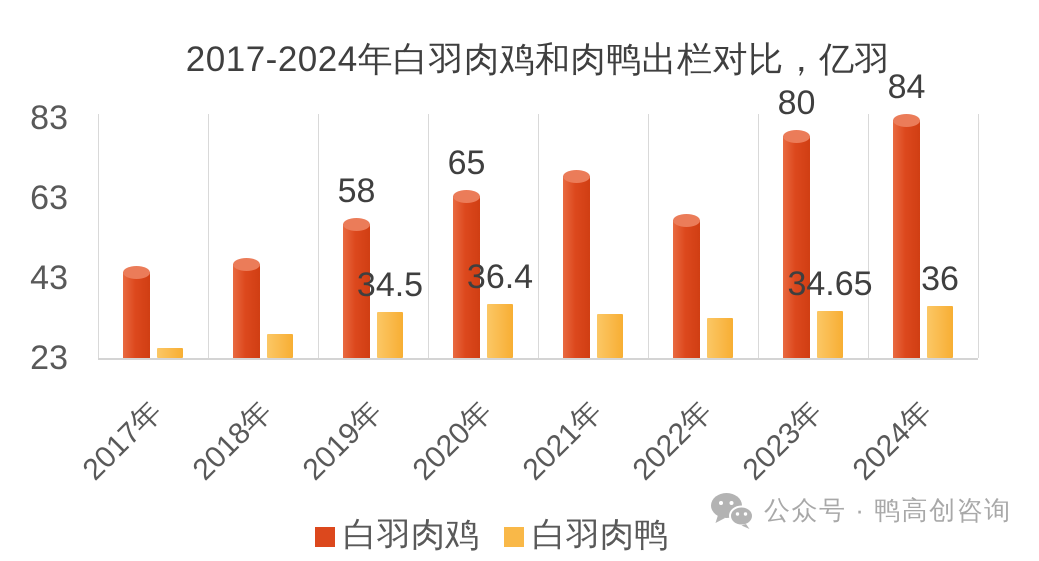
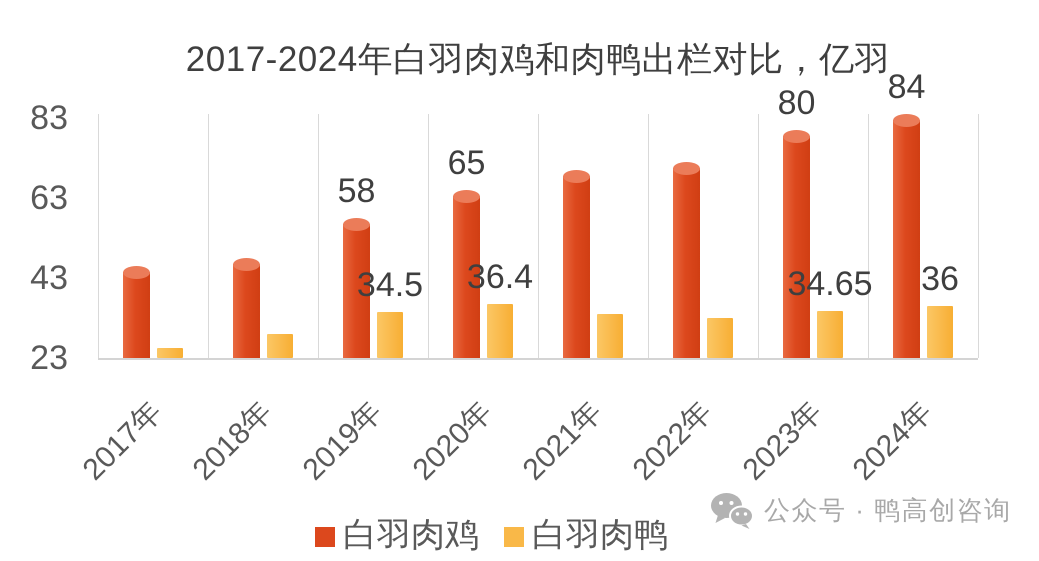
白羽肉鸡/2022年: 59 -> 72
